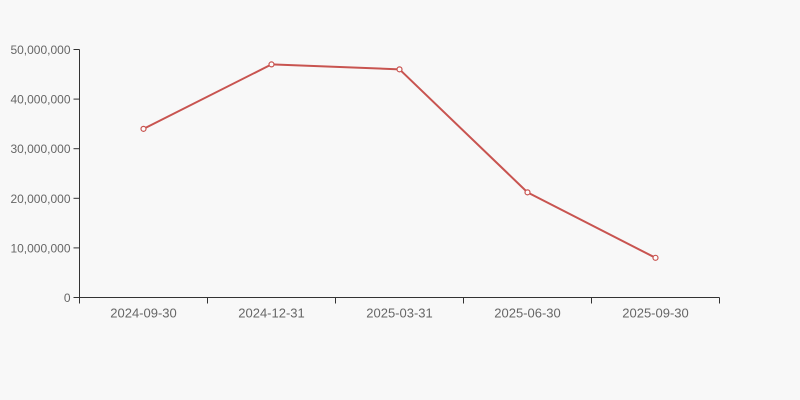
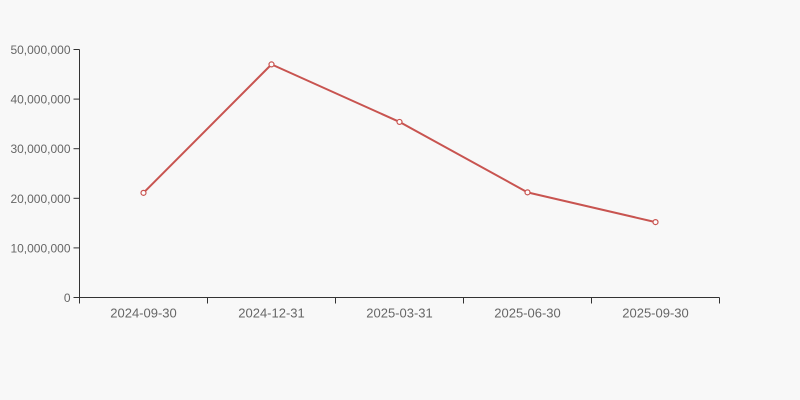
2024-09-30: 34000000 -> 21000000
2025-03-31: 46000000 -> 35000000
2025-09-30: 8000000 -> 15000000
